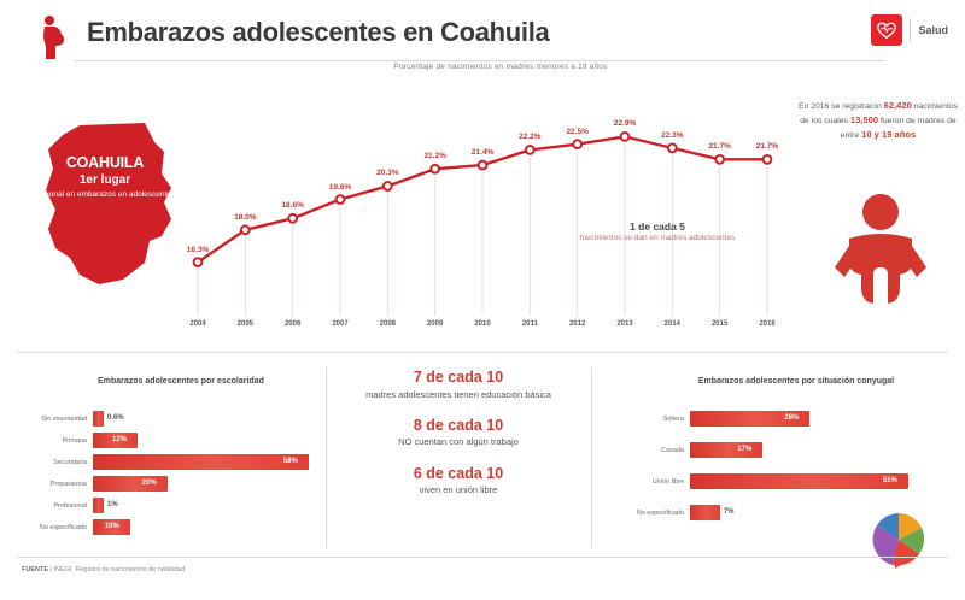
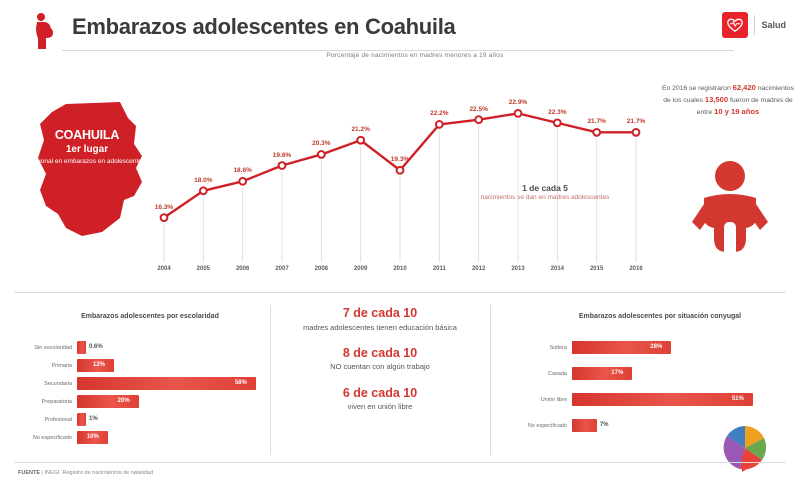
2010: 21.4% -> 19.3%
